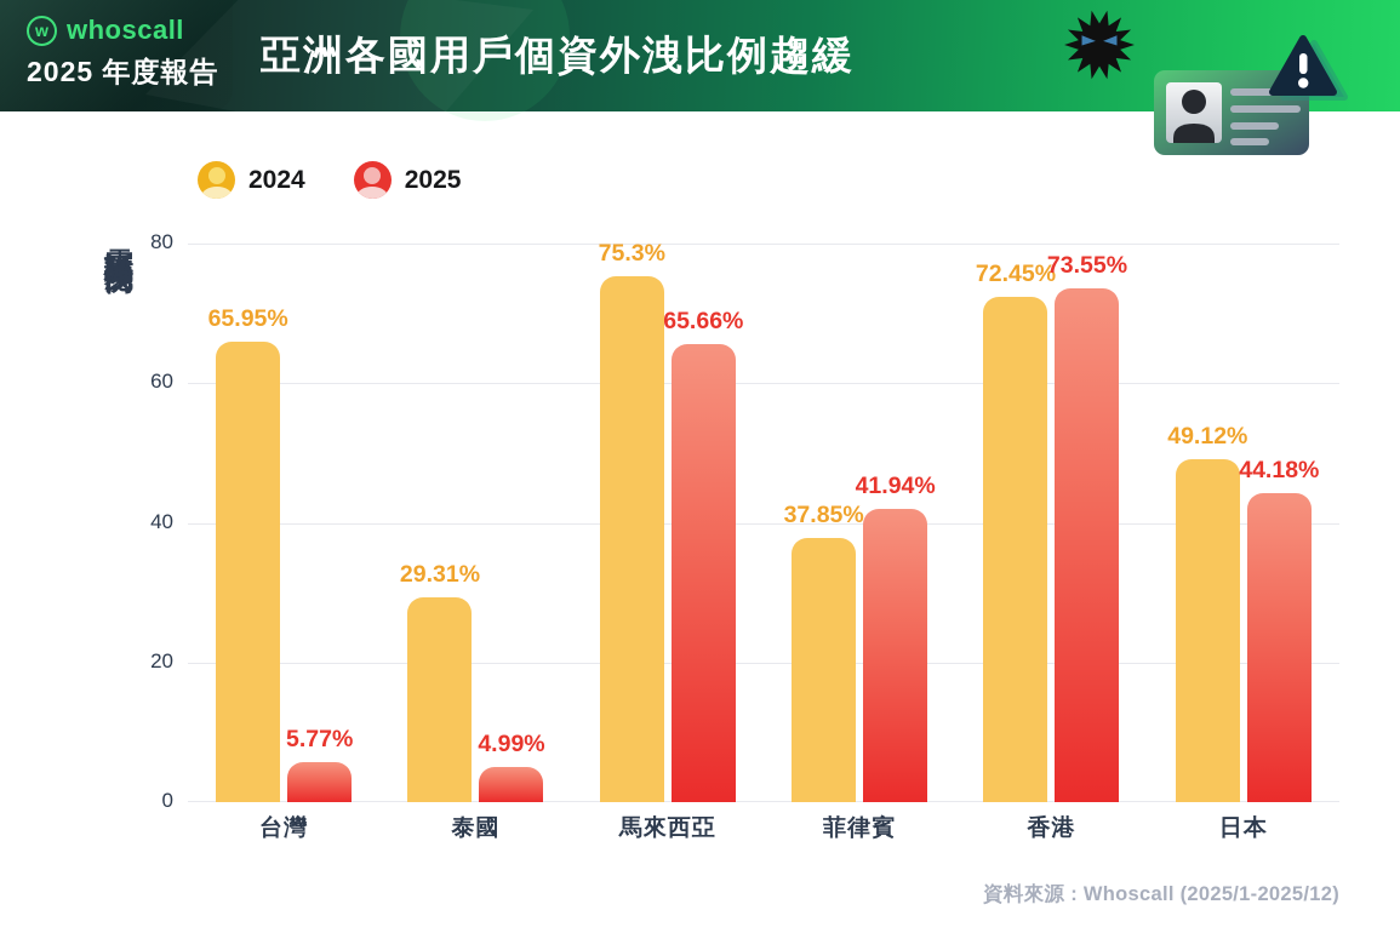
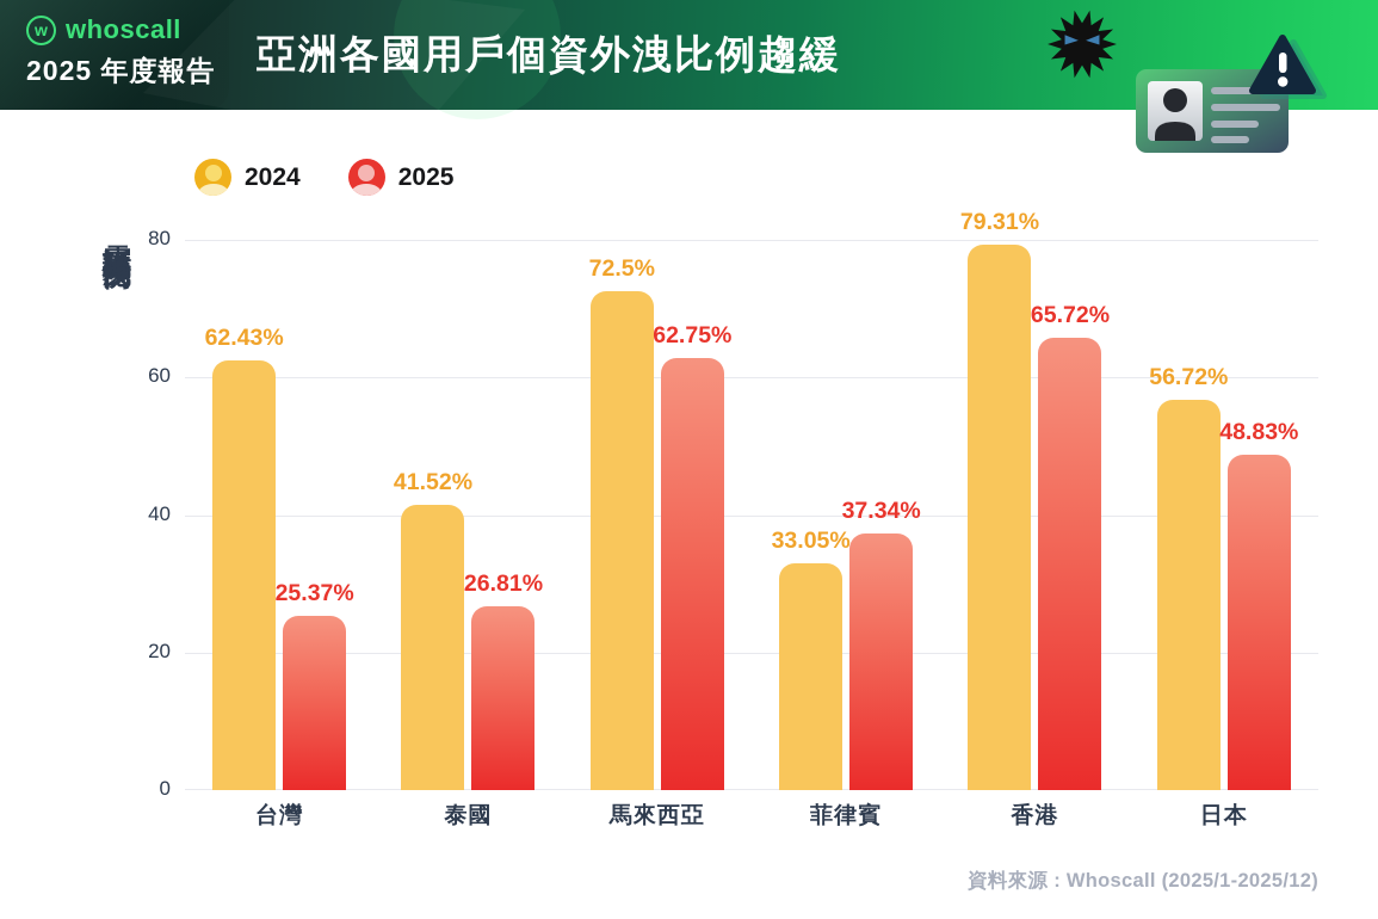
2024/台灣: 65.95% -> 62.43%
2025/台灣: 5.77% -> 25.37%
2024/泰國: 29.31% -> 41.52%
2025/泰國: 4.99% -> 26.81%
2024/馬來西亞: 75.3% -> 72.5%
2025/馬來西亞: 65.66% -> 62.75%
2024/菲律賓: 37.85% -> 33.05%
2025/菲律賓: 41.94% -> 37.34%
2024/香港: 72.45% -> 79.31%
2025/香港: 73.55% -> 65.72%
2024/日本: 49.12% -> 56.72%
2025/日本: 44.18% -> 48.83%
